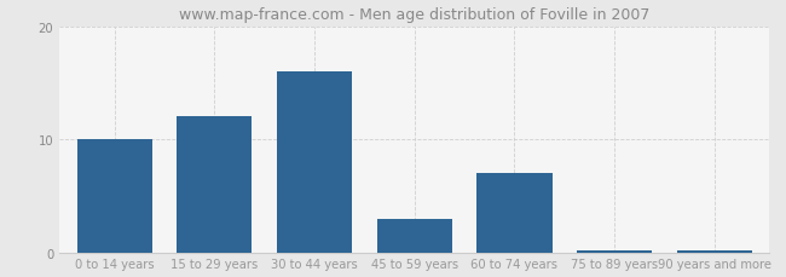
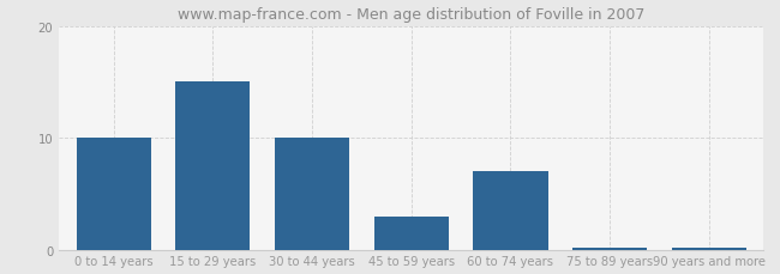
15 to 29 years: 12.0 -> 15.0
30 to 44 years: 16.0 -> 10.0
